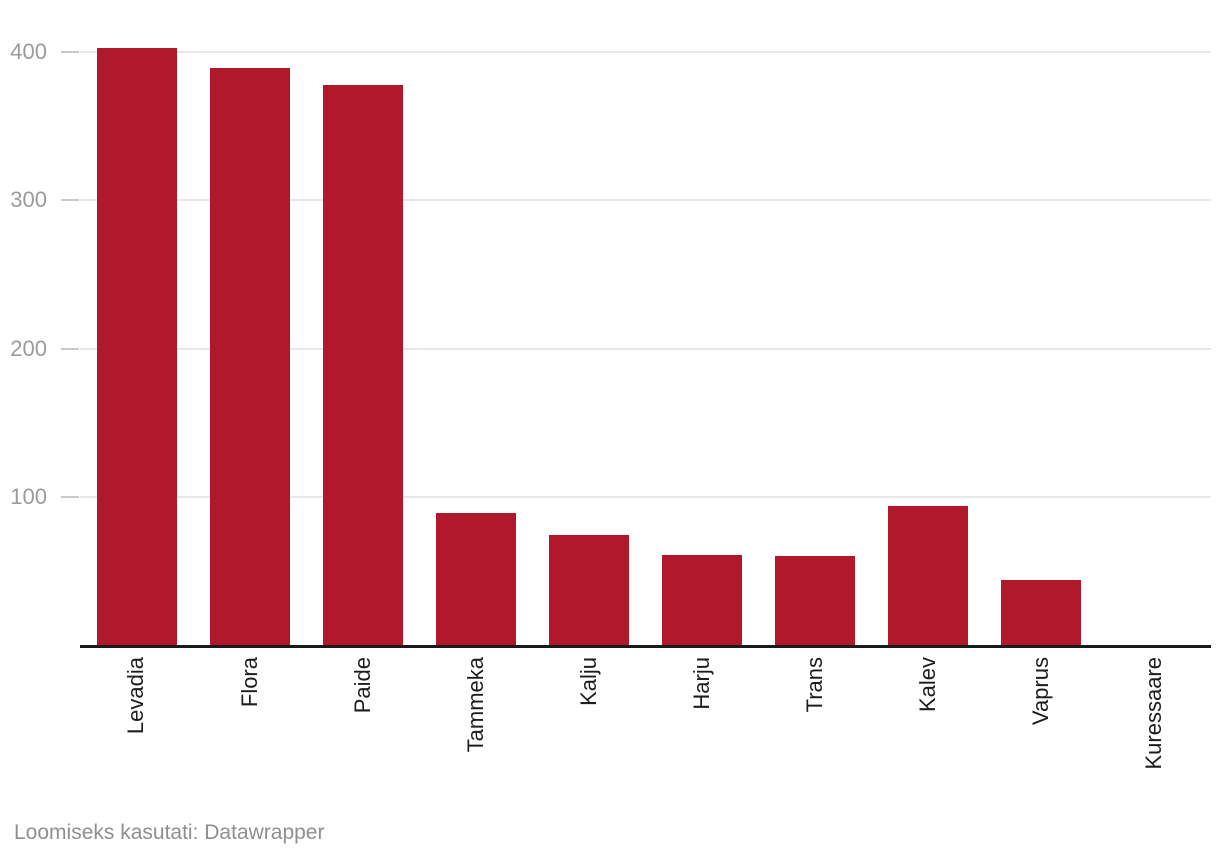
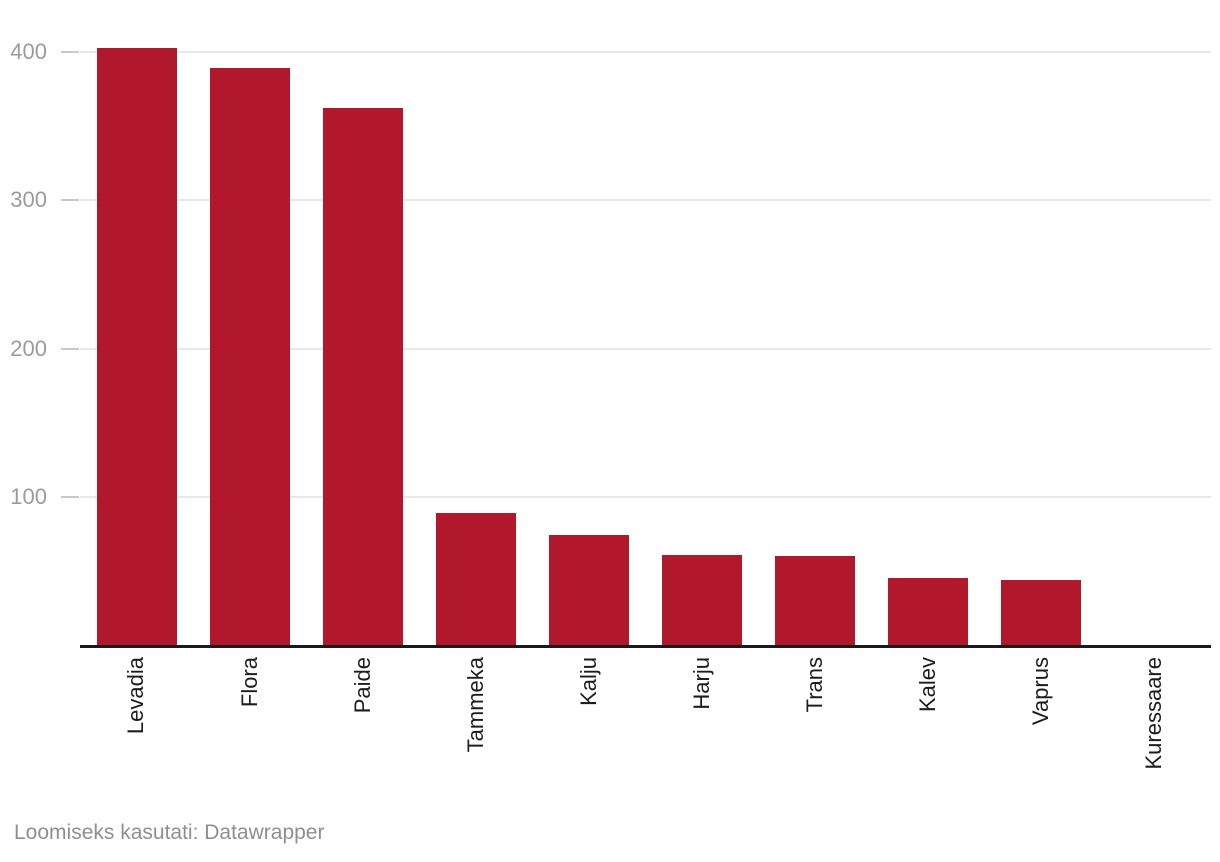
Paide: 378 -> 362
Kalev: 94 -> 45
